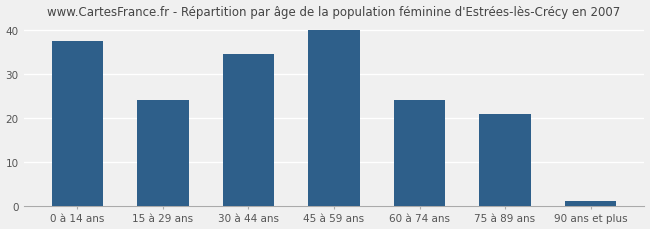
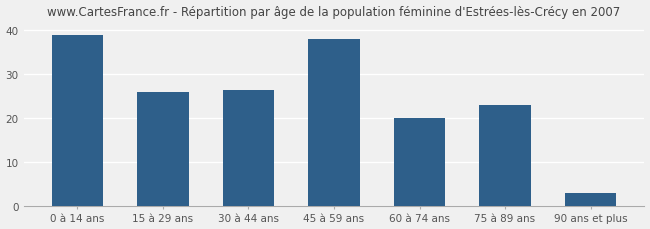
0 à 14 ans: 37.5 -> 39.0
15 à 29 ans: 24.0 -> 26.0
30 à 44 ans: 34.5 -> 26.5
45 à 59 ans: 40.0 -> 38.0
60 à 74 ans: 24.0 -> 20.0
75 à 89 ans: 21.0 -> 23.0
90 ans et plus: 1.2 -> 3.0
